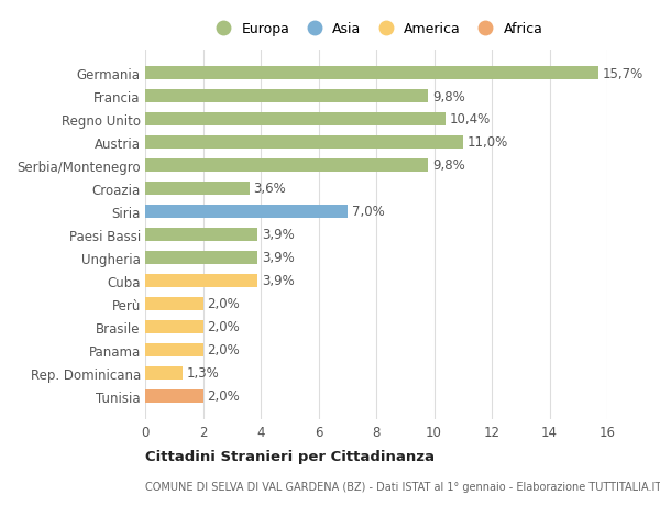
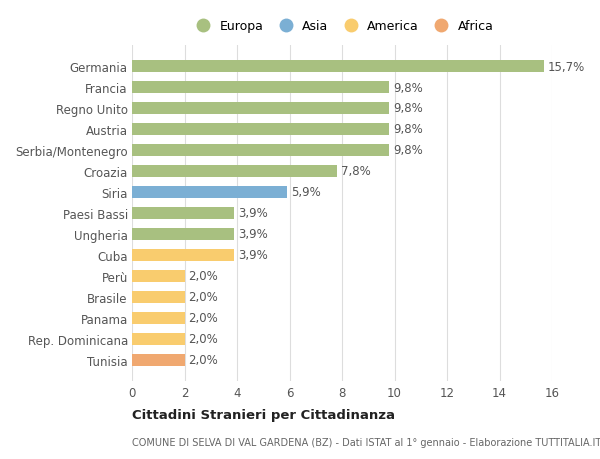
Regno Unito: 10,4% -> 9,8%
Austria: 11,0% -> 9,8%
Croazia: 3,6% -> 7,8%
Siria: 7,0% -> 5,9%
Rep. Dominicana: 1,3% -> 2,0%
